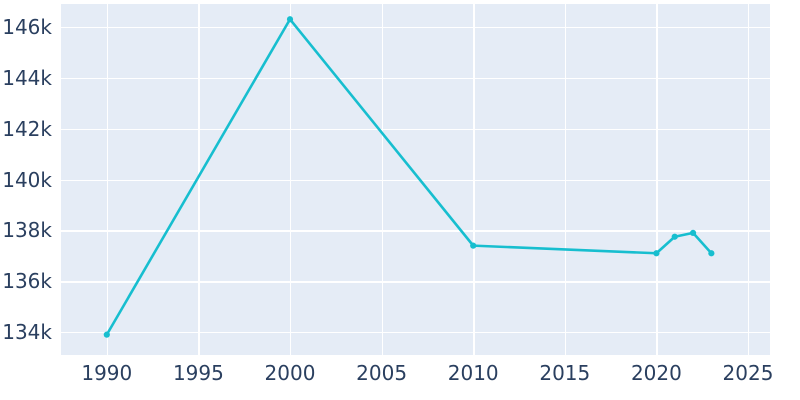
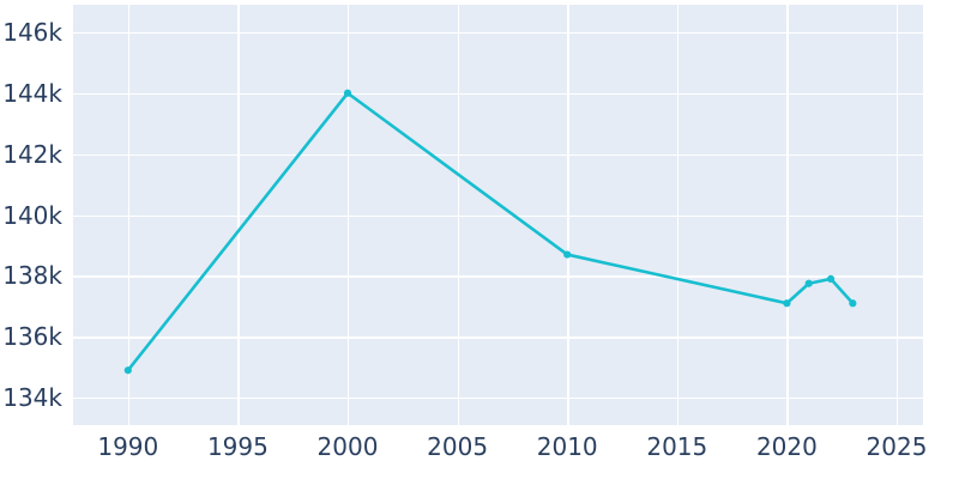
1990: 133.9k -> 134.9k
2000: 146.3k -> 144.0k
2010: 137.4k -> 138.7k
